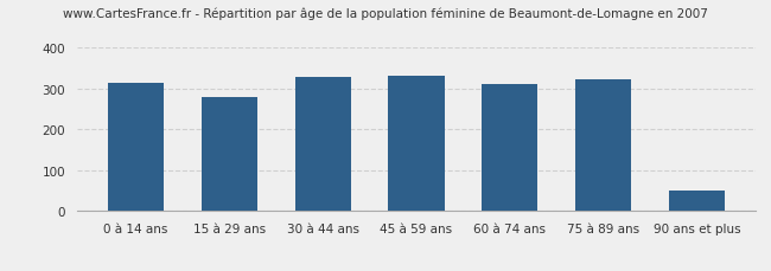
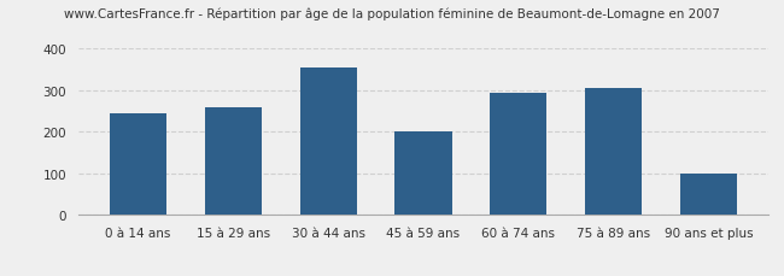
0 à 14 ans: 315 -> 245
15 à 29 ans: 278 -> 260
30 à 44 ans: 328 -> 355
45 à 59 ans: 333 -> 200
60 à 74 ans: 311 -> 295
75 à 89 ans: 322 -> 305
90 ans et plus: 50 -> 100
